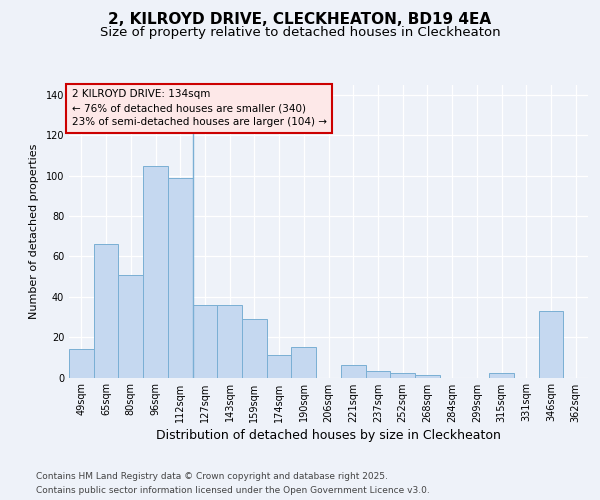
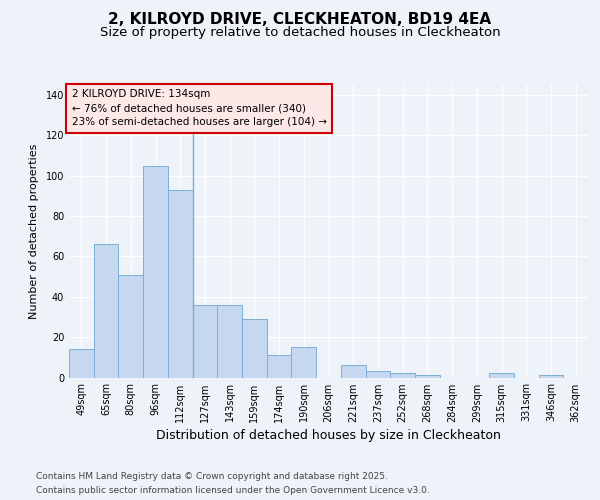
112sqm: 99 -> 93
346sqm: 33 -> 1
